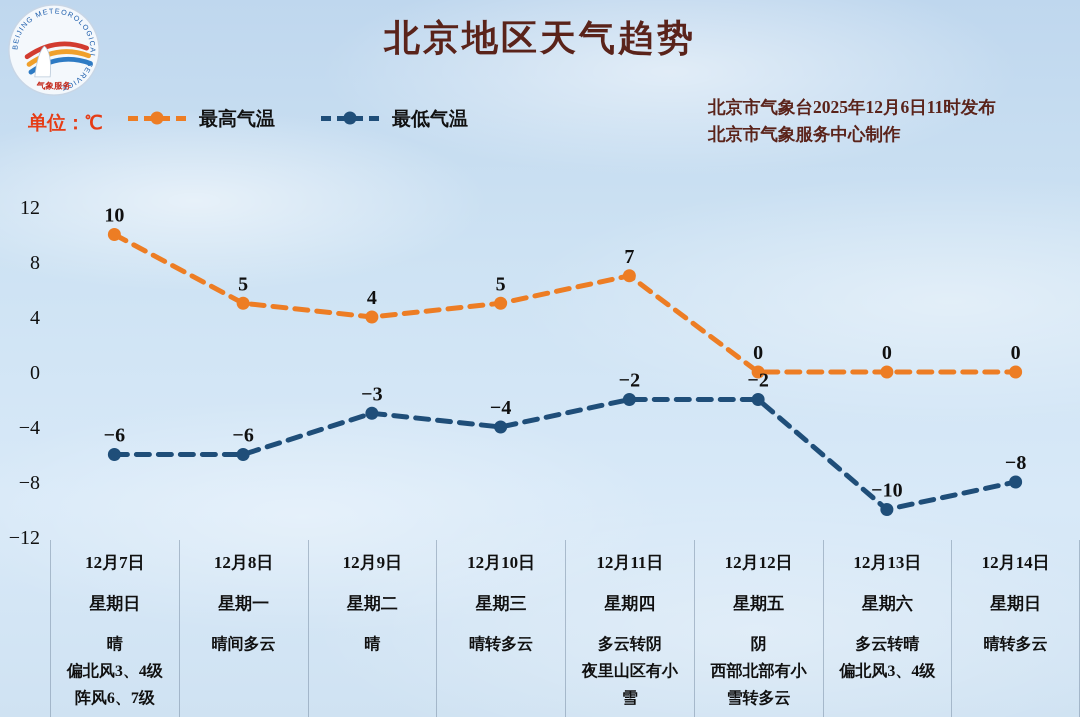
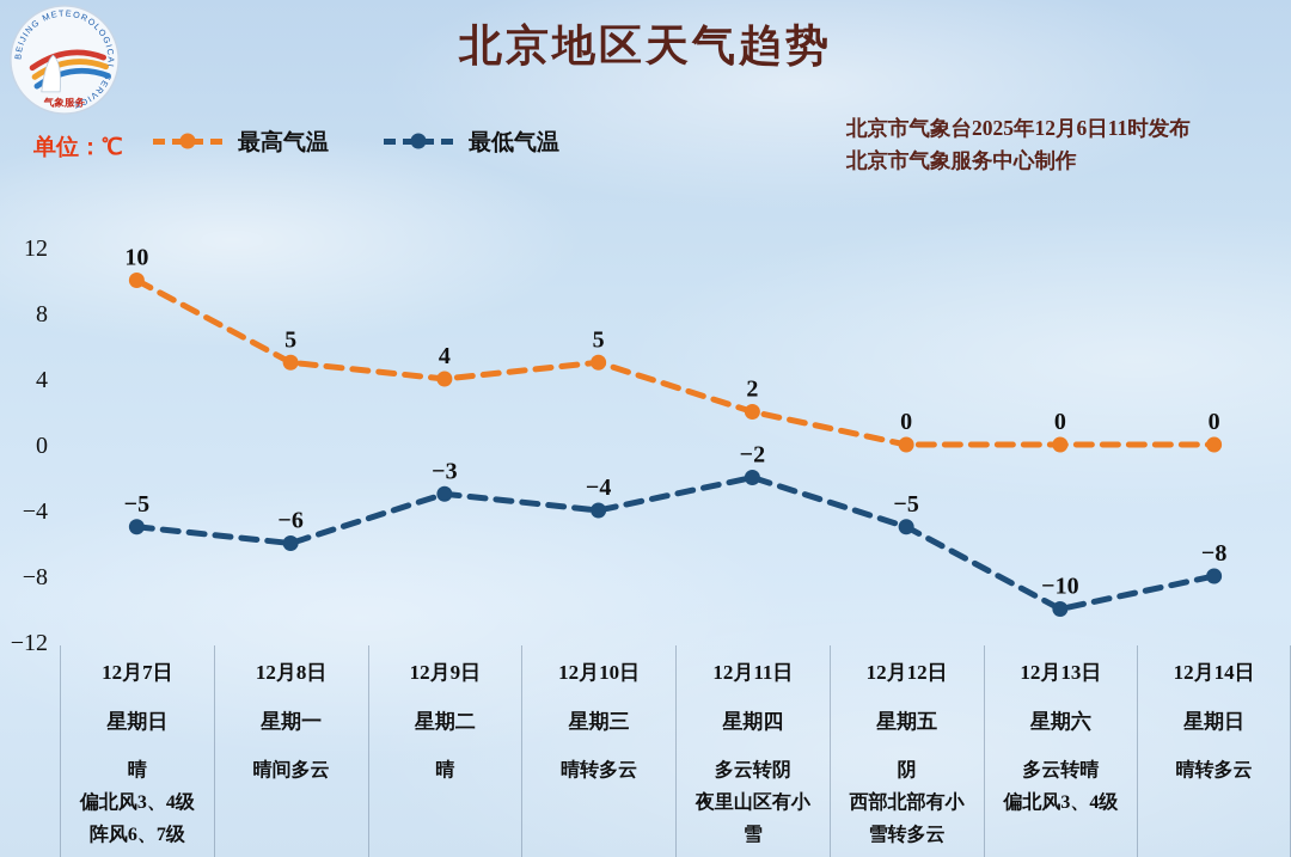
最低气温/12月7日: −6 -> −5
最高气温/12月11日: 7 -> 2
最低气温/12月12日: −2 -> −5
